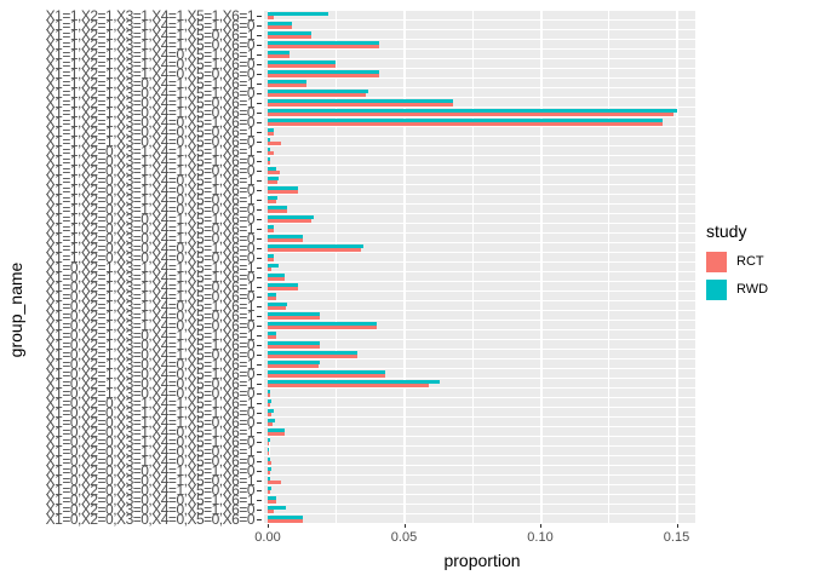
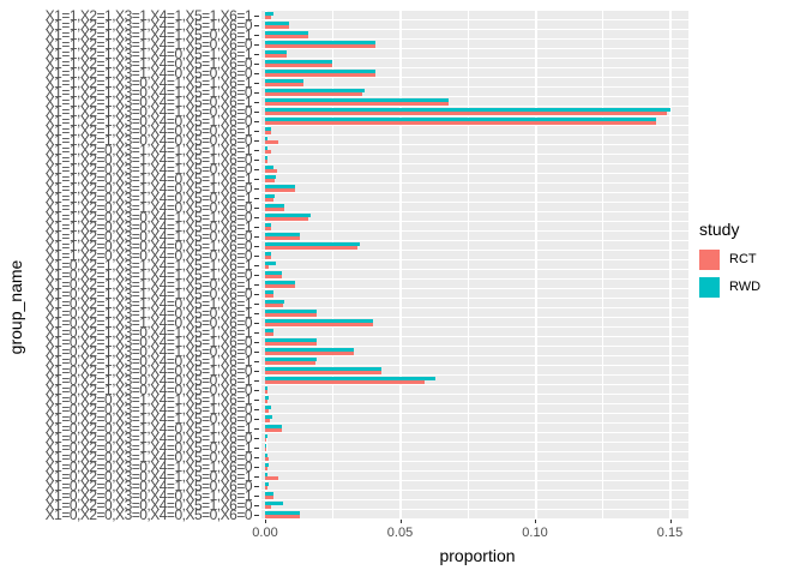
RWD/X1=1,X2=1,X3=1,X4=1,X5=1,X6=1: 0.022 -> 0.003
